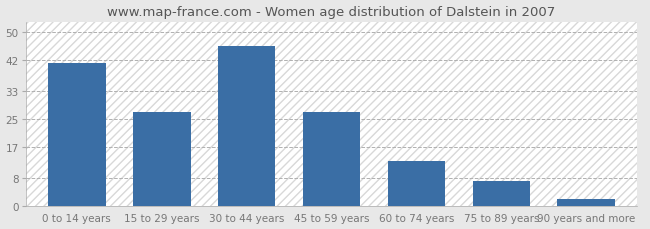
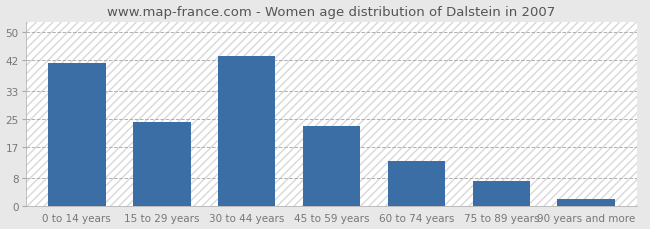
15 to 29 years: 27 -> 24
30 to 44 years: 46 -> 43
45 to 59 years: 27 -> 23
